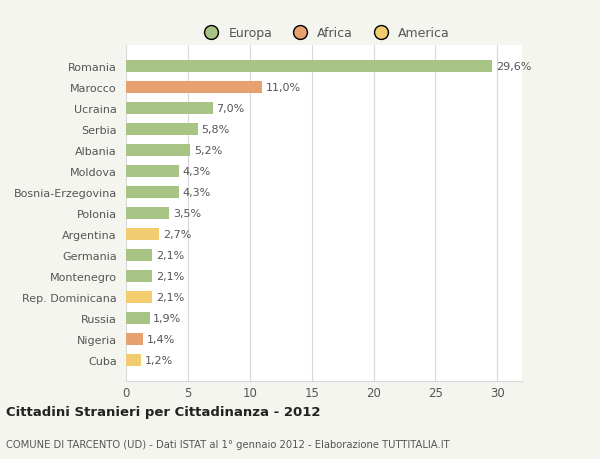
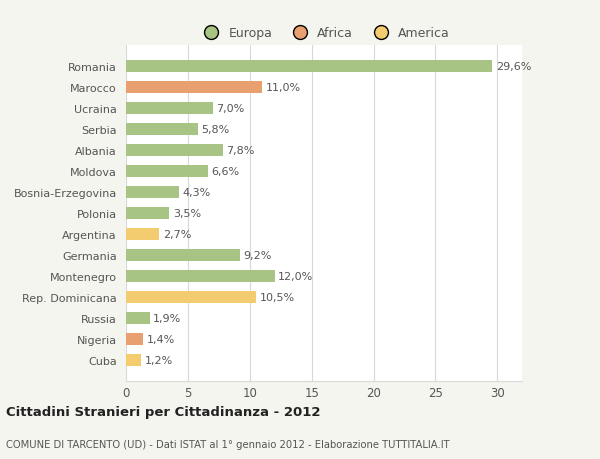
Albania: 5,2% -> 7,8%
Moldova: 4,3% -> 6,6%
Germania: 2,1% -> 9,2%
Montenegro: 2,1% -> 12,0%
Rep. Dominicana: 2,1% -> 10,5%
